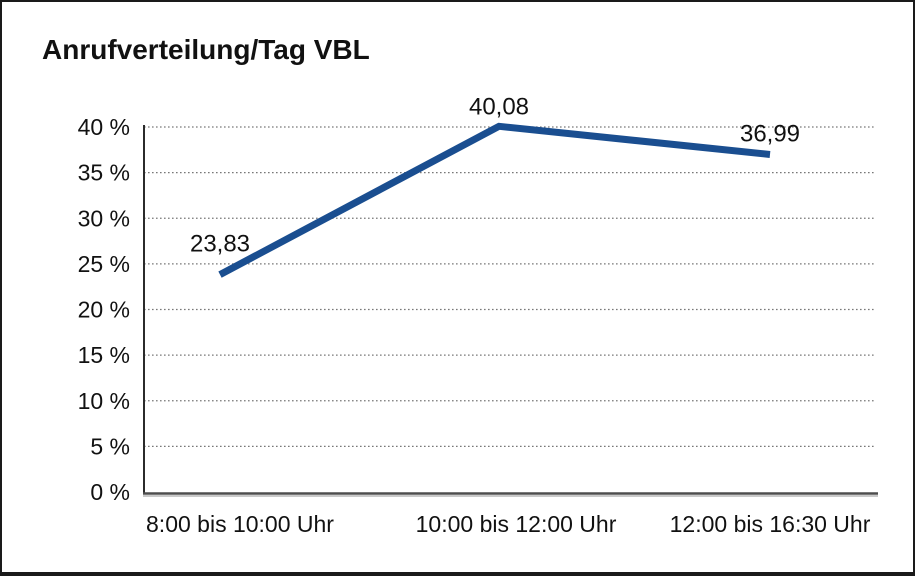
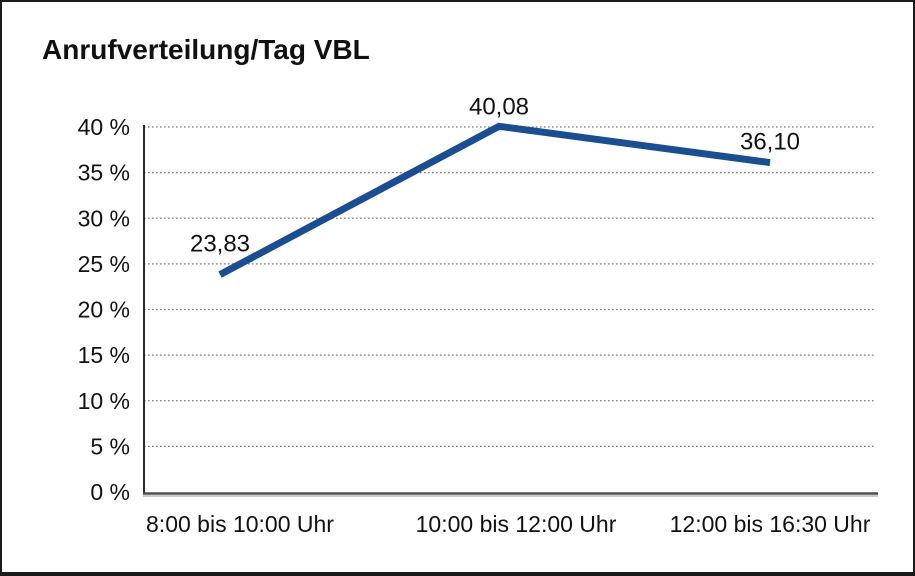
12:00 bis 16:30 Uhr: 36,99 -> 36,10
